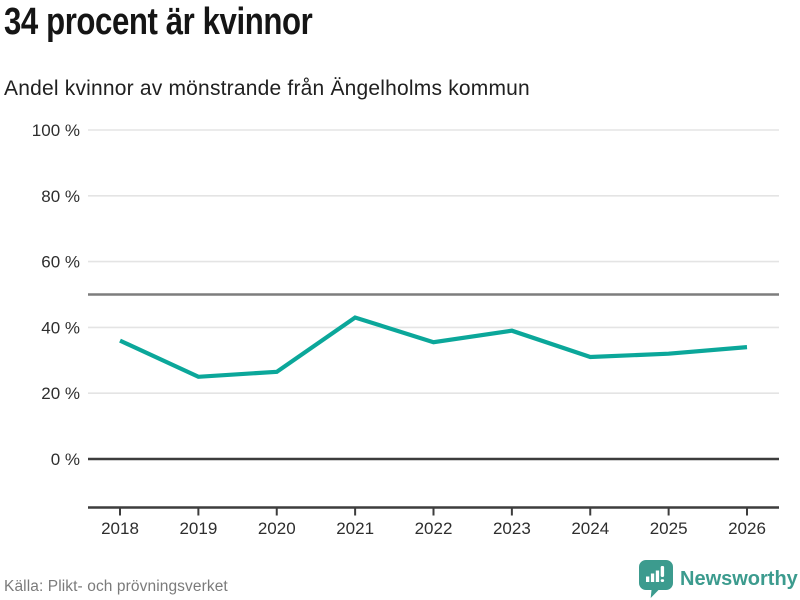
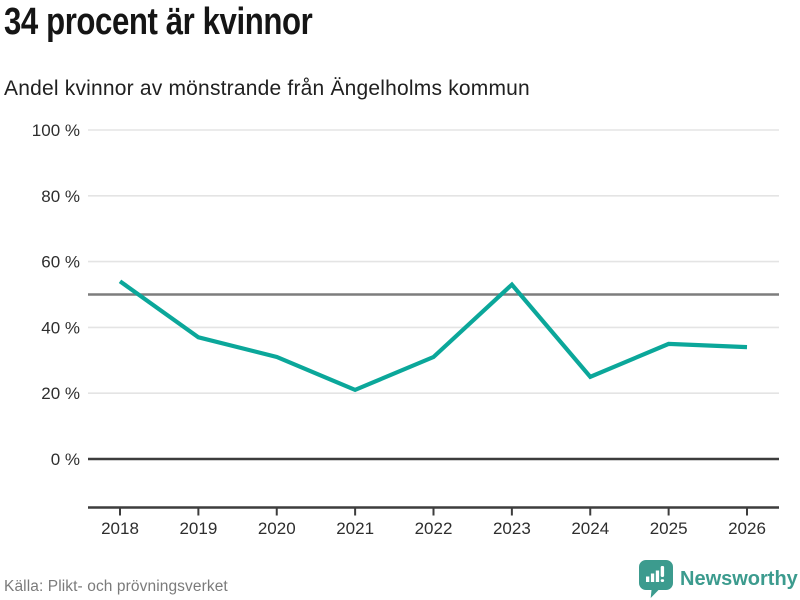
2018: 36% -> 54%
2019: 25% -> 37%
2020: 26% -> 31%
2021: 43% -> 21%
2022: 36% -> 31%
2023: 39% -> 53%
2024: 31% -> 25%
2025: 32% -> 35%
